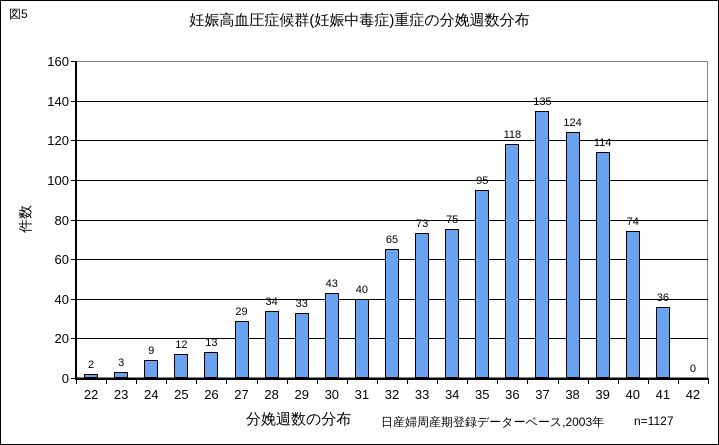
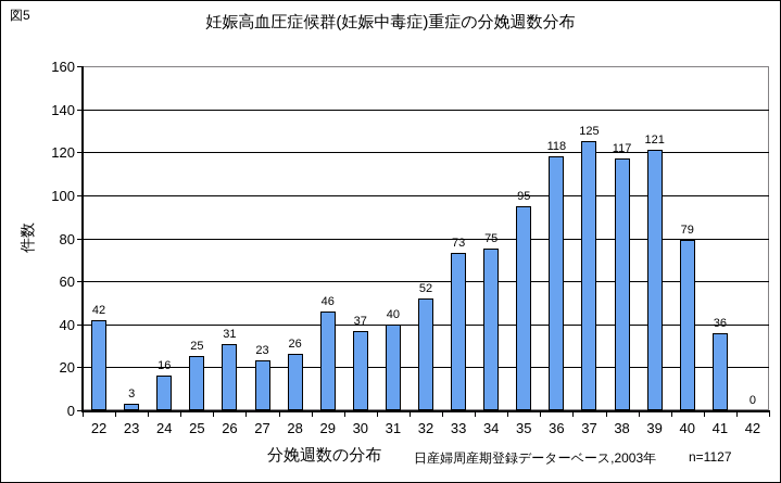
22: 2 -> 42
24: 9 -> 16
25: 12 -> 25
26: 13 -> 31
27: 29 -> 23
28: 34 -> 26
29: 33 -> 46
30: 43 -> 37
32: 65 -> 52
37: 135 -> 125
38: 124 -> 117
39: 114 -> 121
40: 74 -> 79
